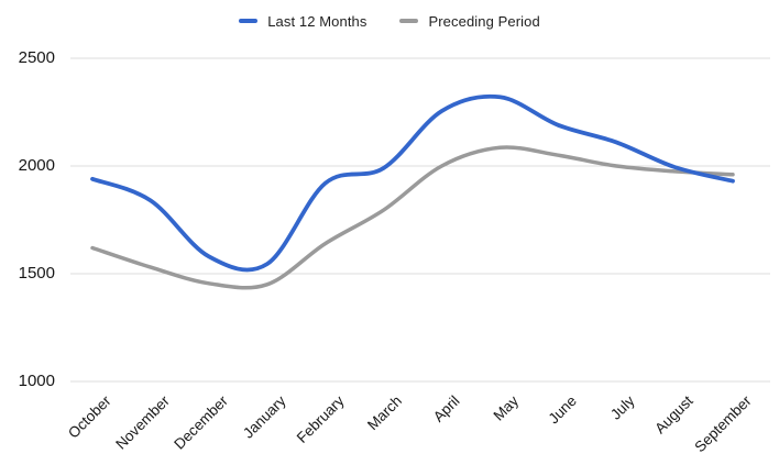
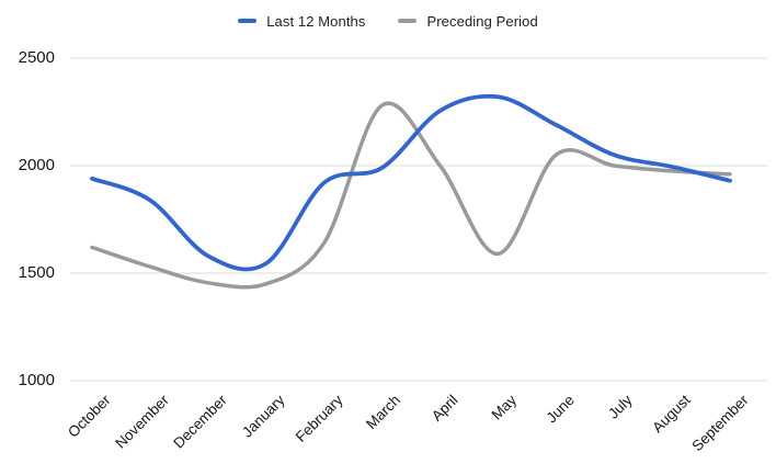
Preceding Period/March: 1800 -> 2280
Preceding Period/May: 2080 -> 1590
Last 12 Months/July: 2110 -> 2050
